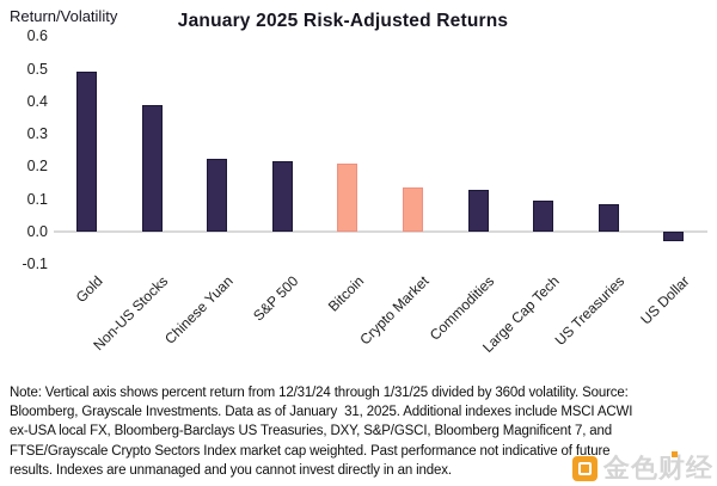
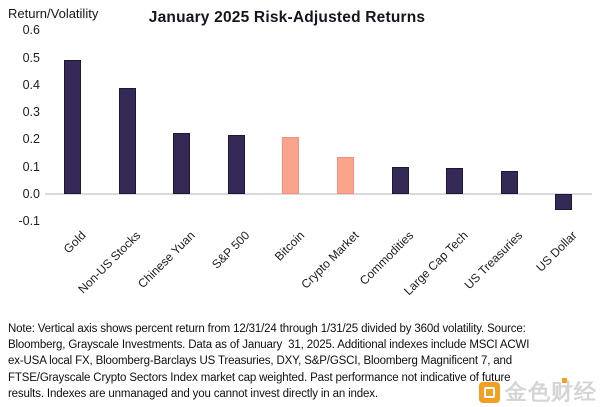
Commodities: 0.13 -> 0.10
US Dollar: -0.03 -> -0.06
